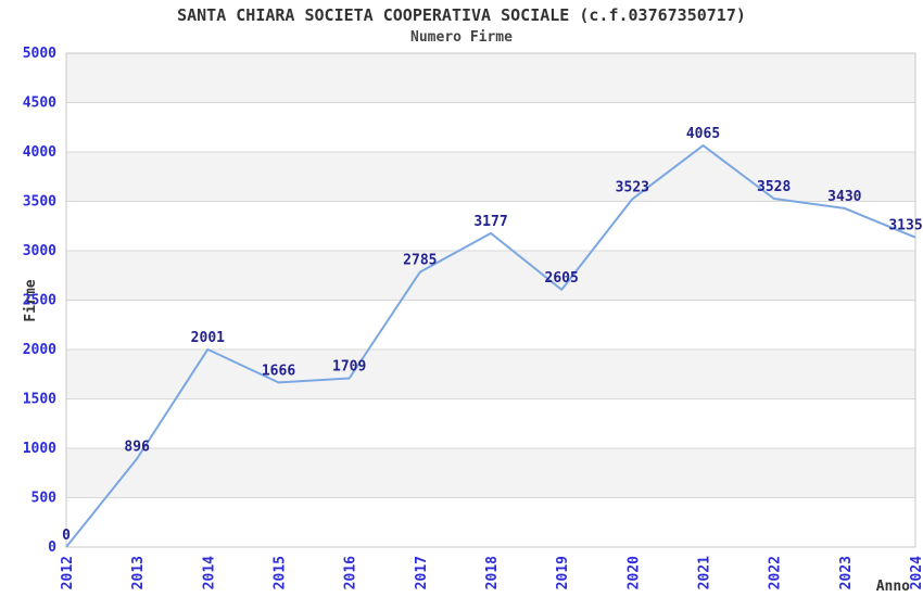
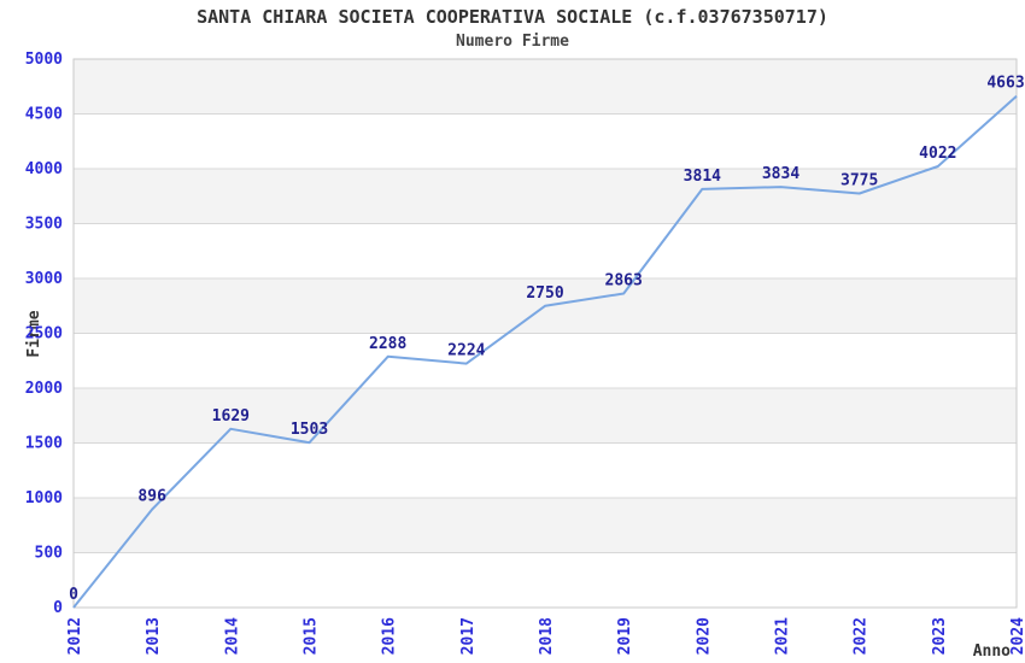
2014: 2001 -> 1629
2015: 1666 -> 1503
2016: 1709 -> 2288
2017: 2785 -> 2224
2018: 3177 -> 2750
2019: 2605 -> 2863
2020: 3523 -> 3814
2021: 4065 -> 3834
2022: 3528 -> 3775
2023: 3430 -> 4022
2024: 3135 -> 4663
